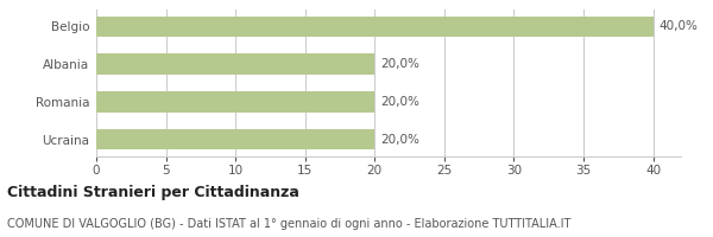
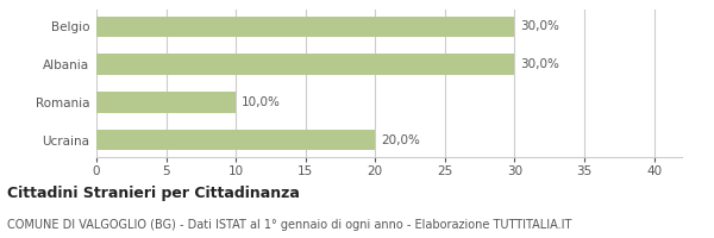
Belgio: 40,0% -> 30,0%
Albania: 20,0% -> 30,0%
Romania: 20,0% -> 10,0%
